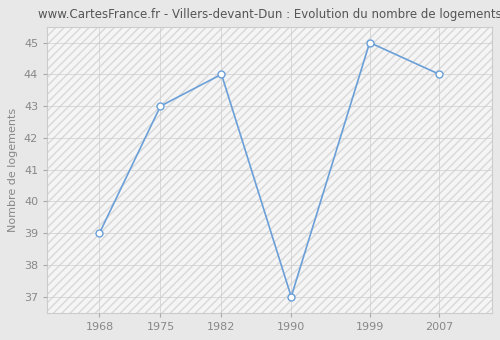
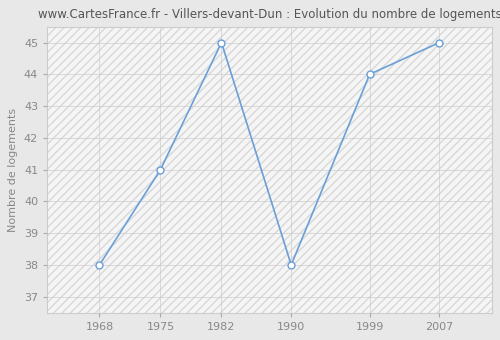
1968: 39 -> 38
1975: 43 -> 41
1982: 44 -> 45
1990: 37 -> 38
1999: 45 -> 44
2007: 44 -> 45
